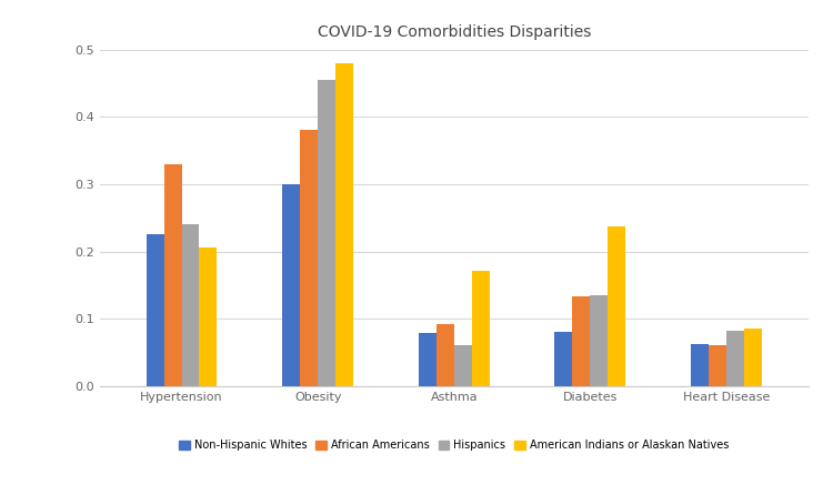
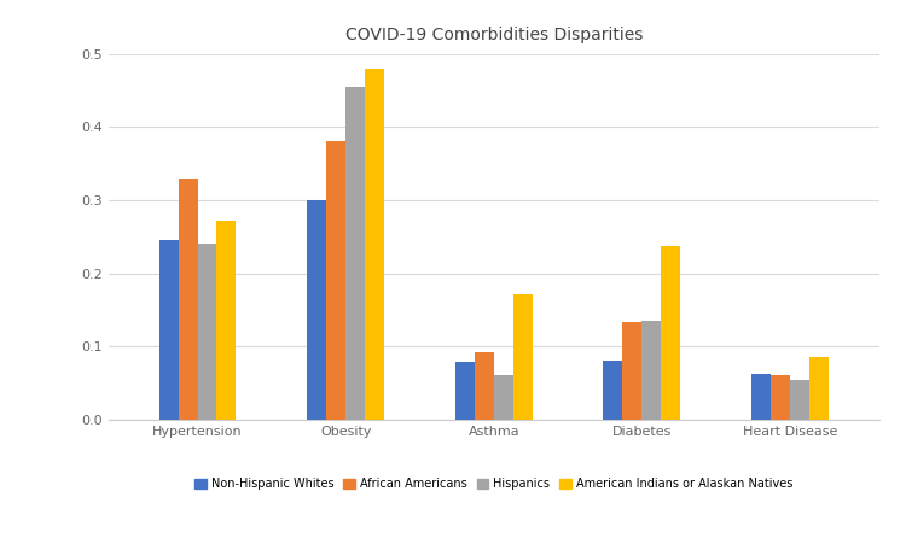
Non-Hispanic Whites/Hypertension: 0.226 -> 0.245
American Indians or Alaskan Natives/Hypertension: 0.206 -> 0.272
Hispanics/Heart Disease: 0.082 -> 0.055
